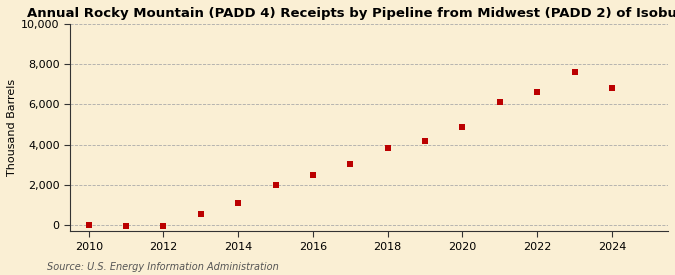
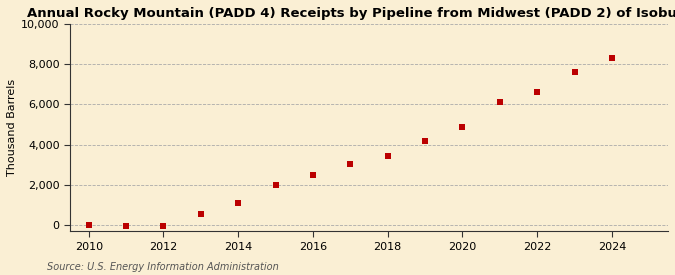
2018: 3,850 -> 3,450
2024: 6,800 -> 8,300
